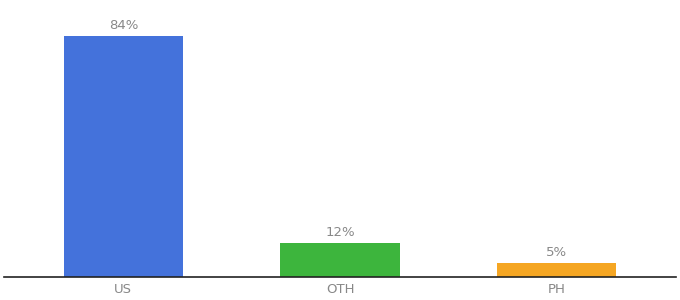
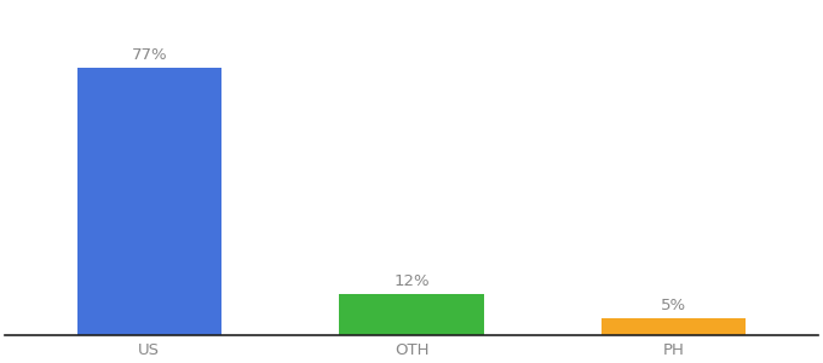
US: 84% -> 77%
